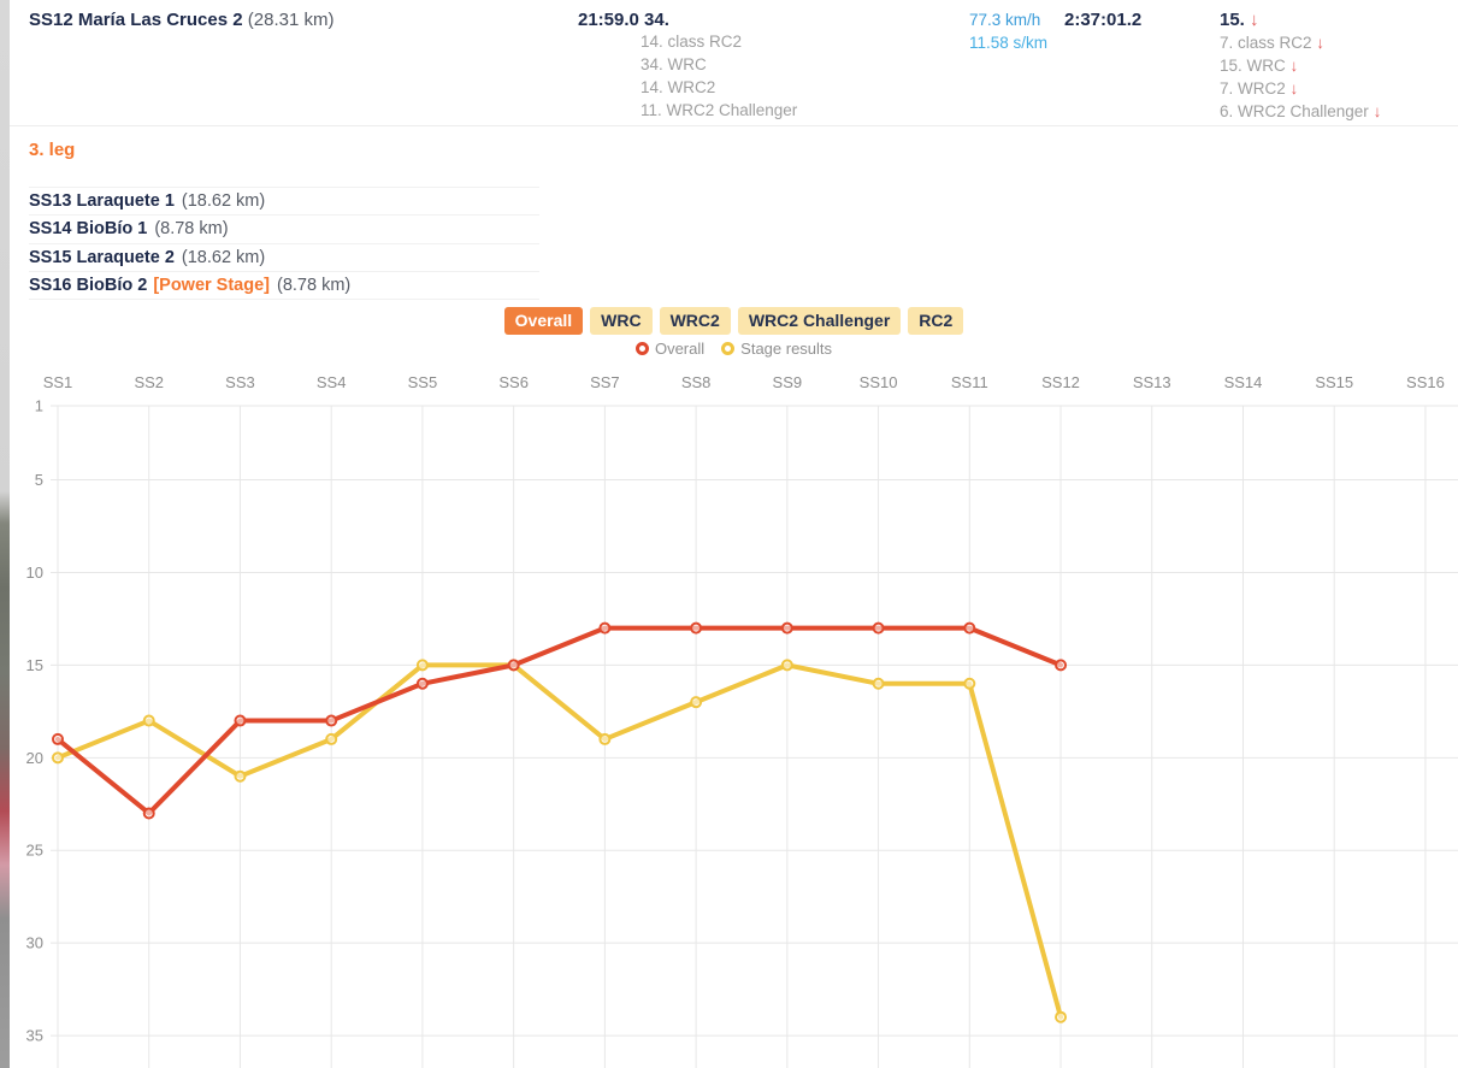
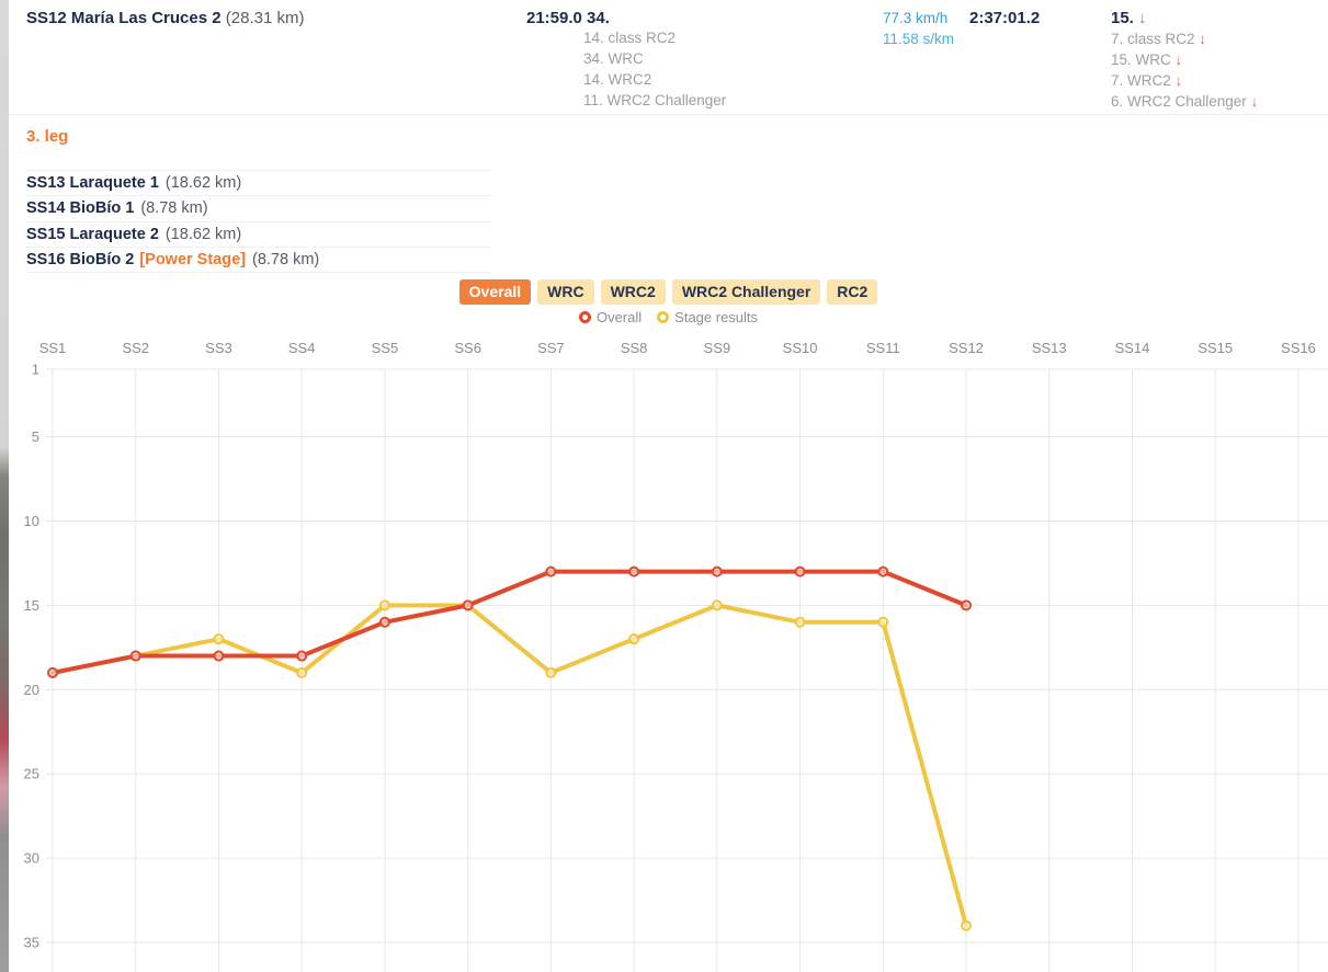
Stage results/SS1: 20 -> 19
Overall/SS2: 23 -> 18
Stage results/SS3: 21 -> 17
